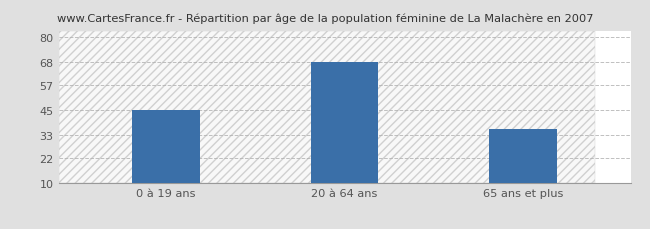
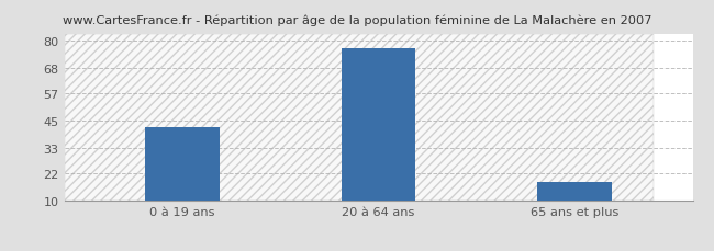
0 à 19 ans: 45 -> 42
20 à 64 ans: 68 -> 77
65 ans et plus: 36 -> 18
